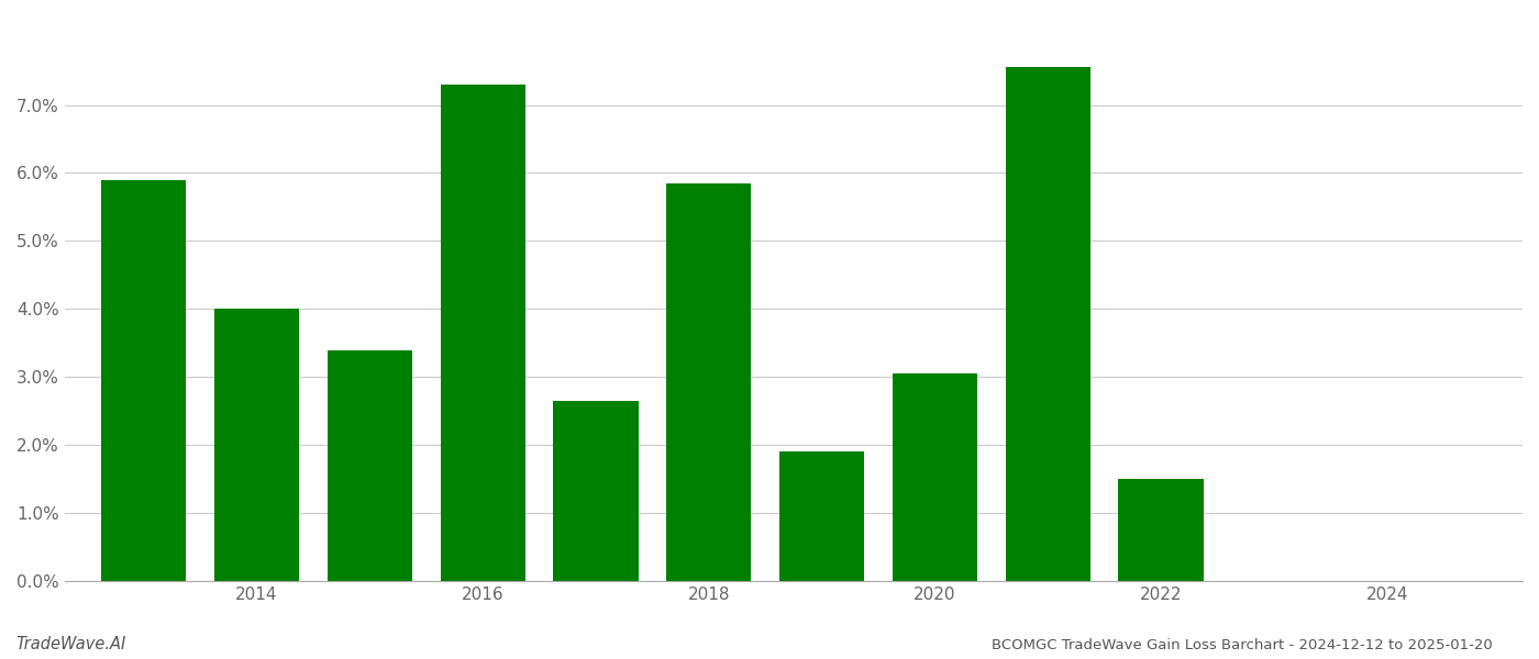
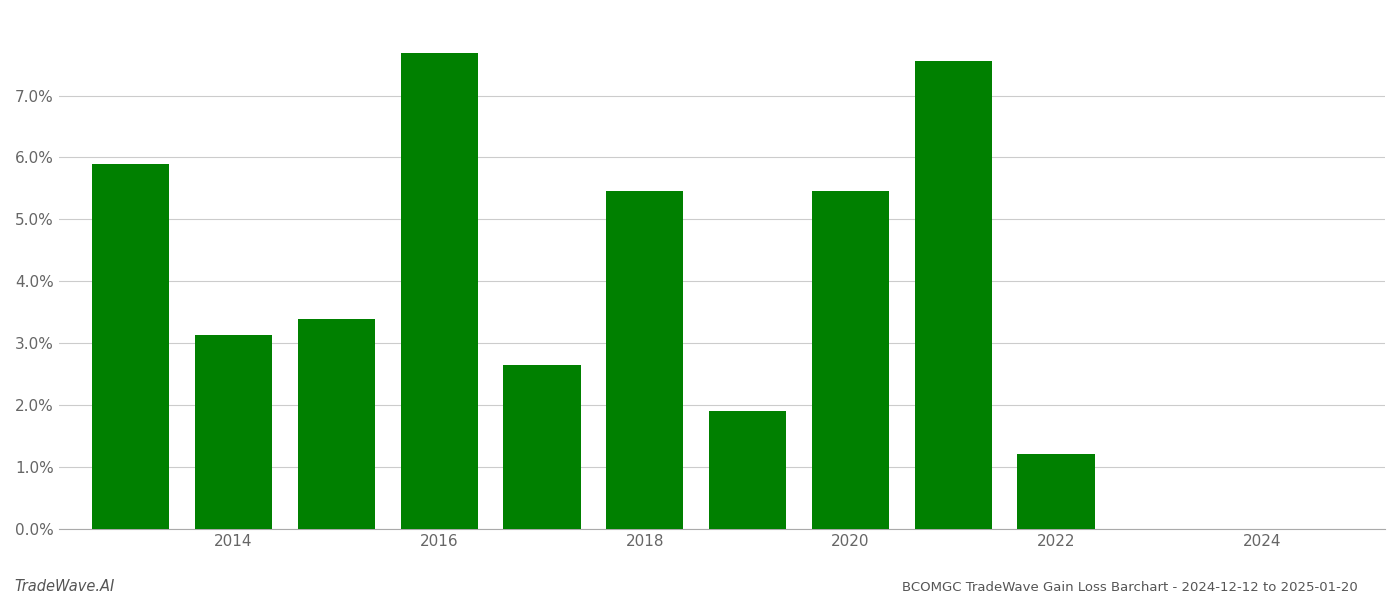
2014: 4.00% -> 3.14%
2016: 7.30% -> 7.68%
2018: 5.85% -> 5.46%
2020: 3.05% -> 5.46%
2022: 1.50% -> 1.22%
